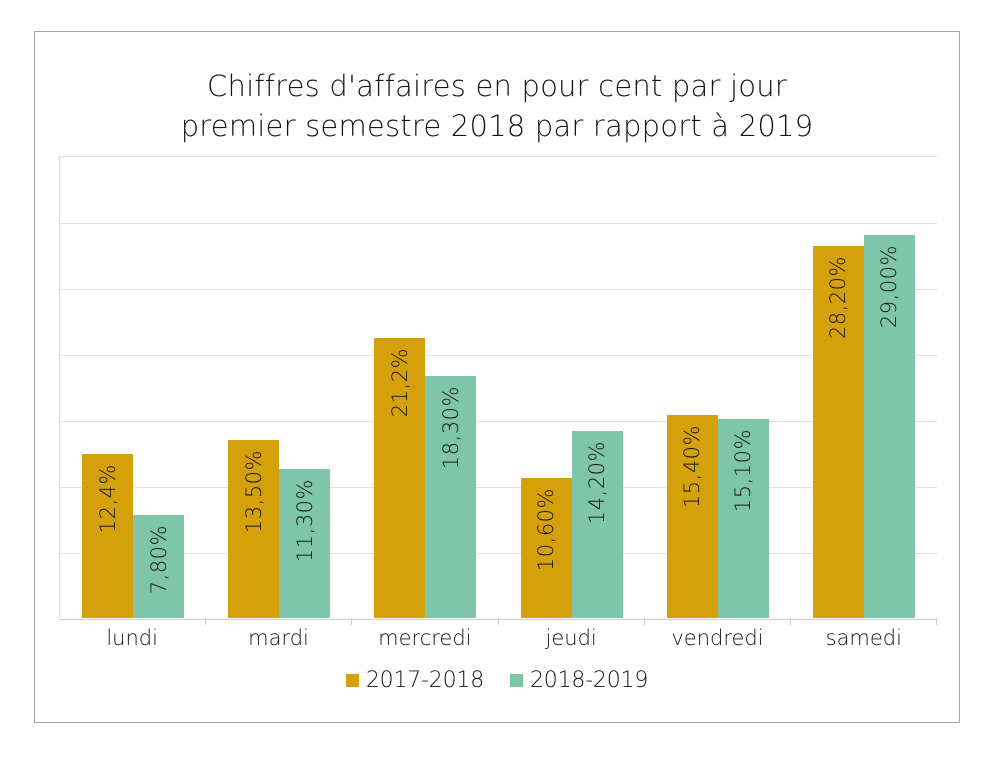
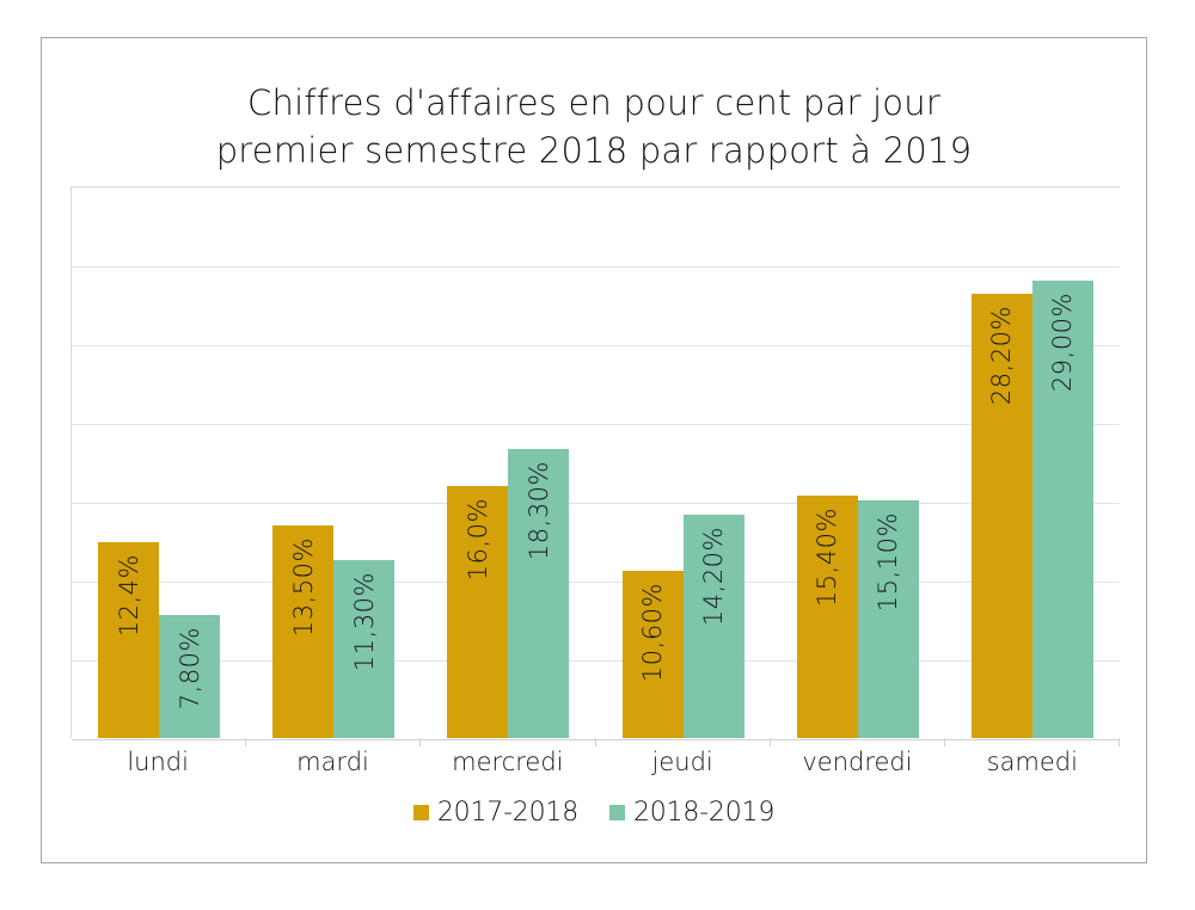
2017-2018/mercredi: 21,2% -> 16,0%
